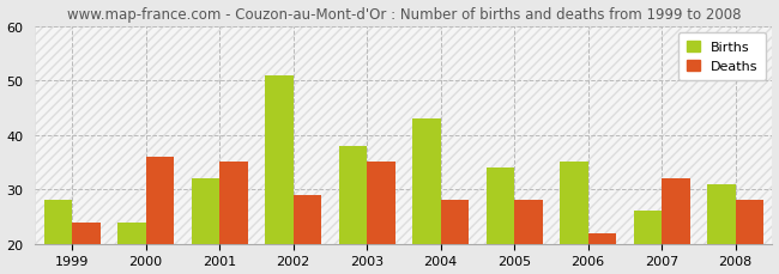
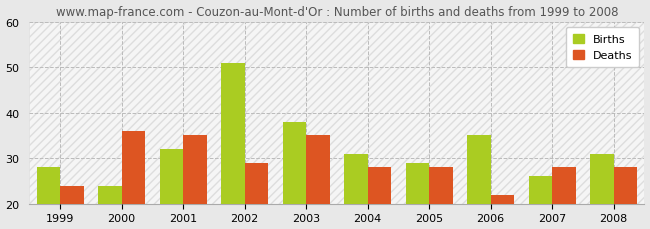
Births/2004: 43 -> 31
Births/2005: 34 -> 29
Deaths/2007: 32 -> 28
